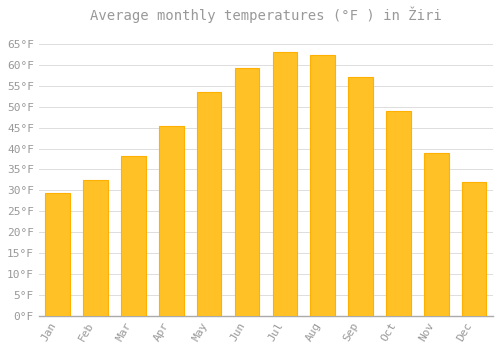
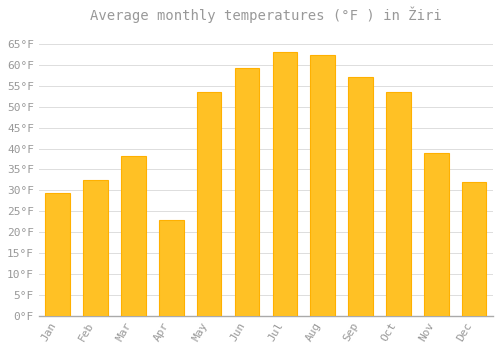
Apr: 45.5°F -> 23.0°F
Oct: 49.1°F -> 53.5°F
